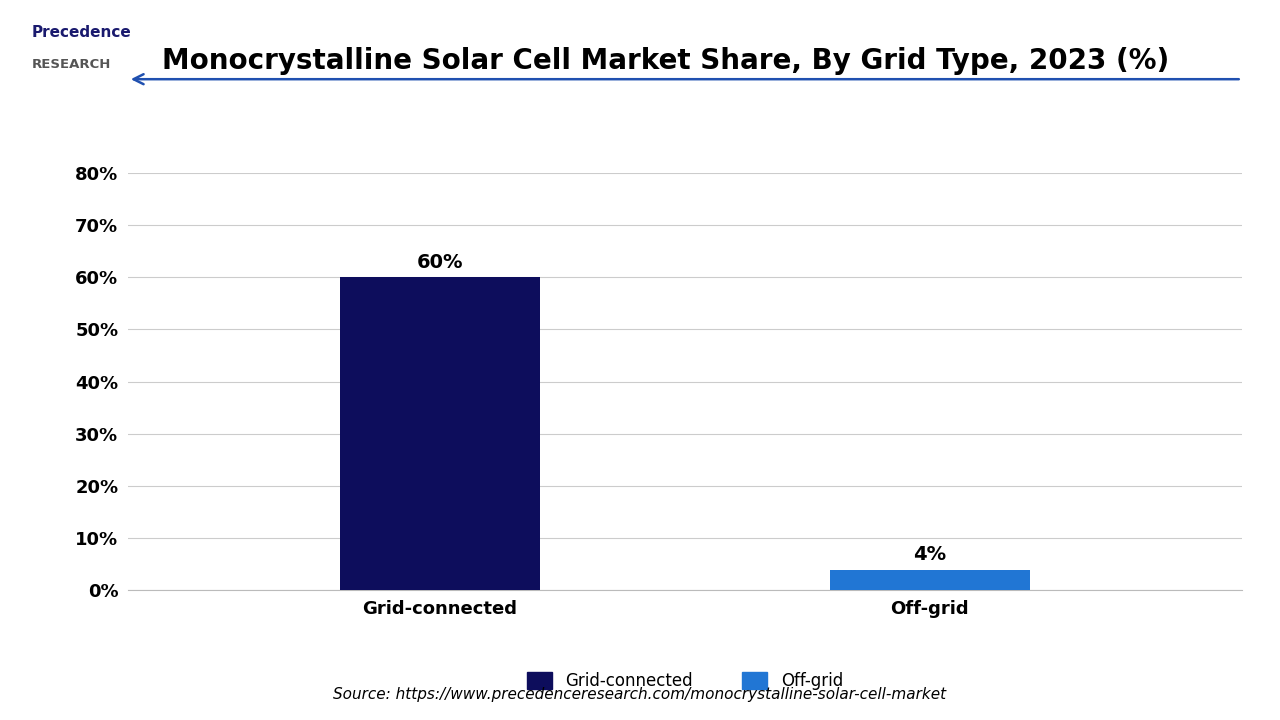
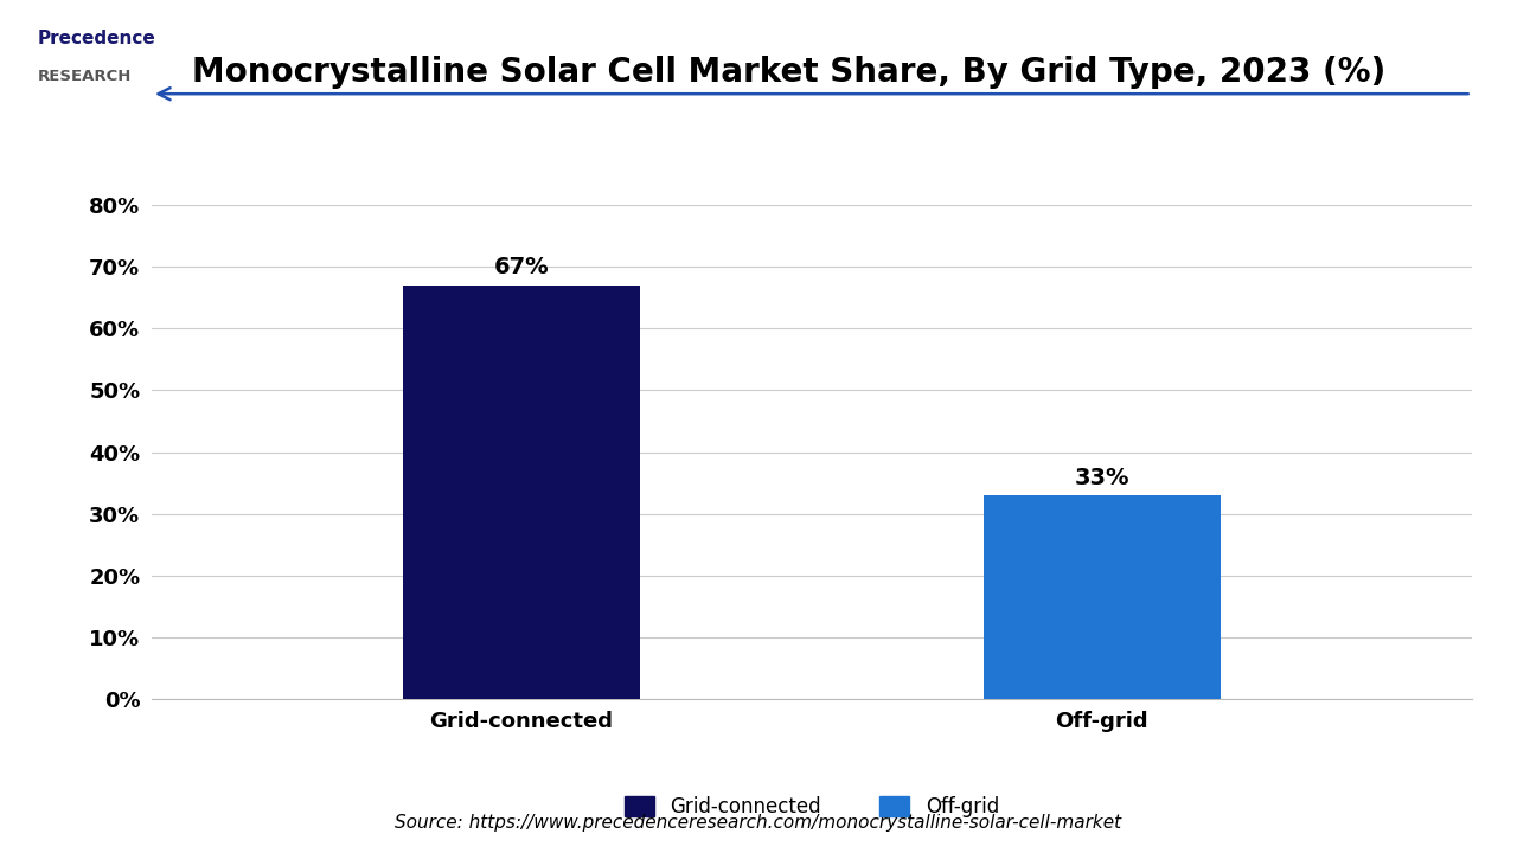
Grid-connected: 60% -> 67%
Off-grid: 4% -> 33%
